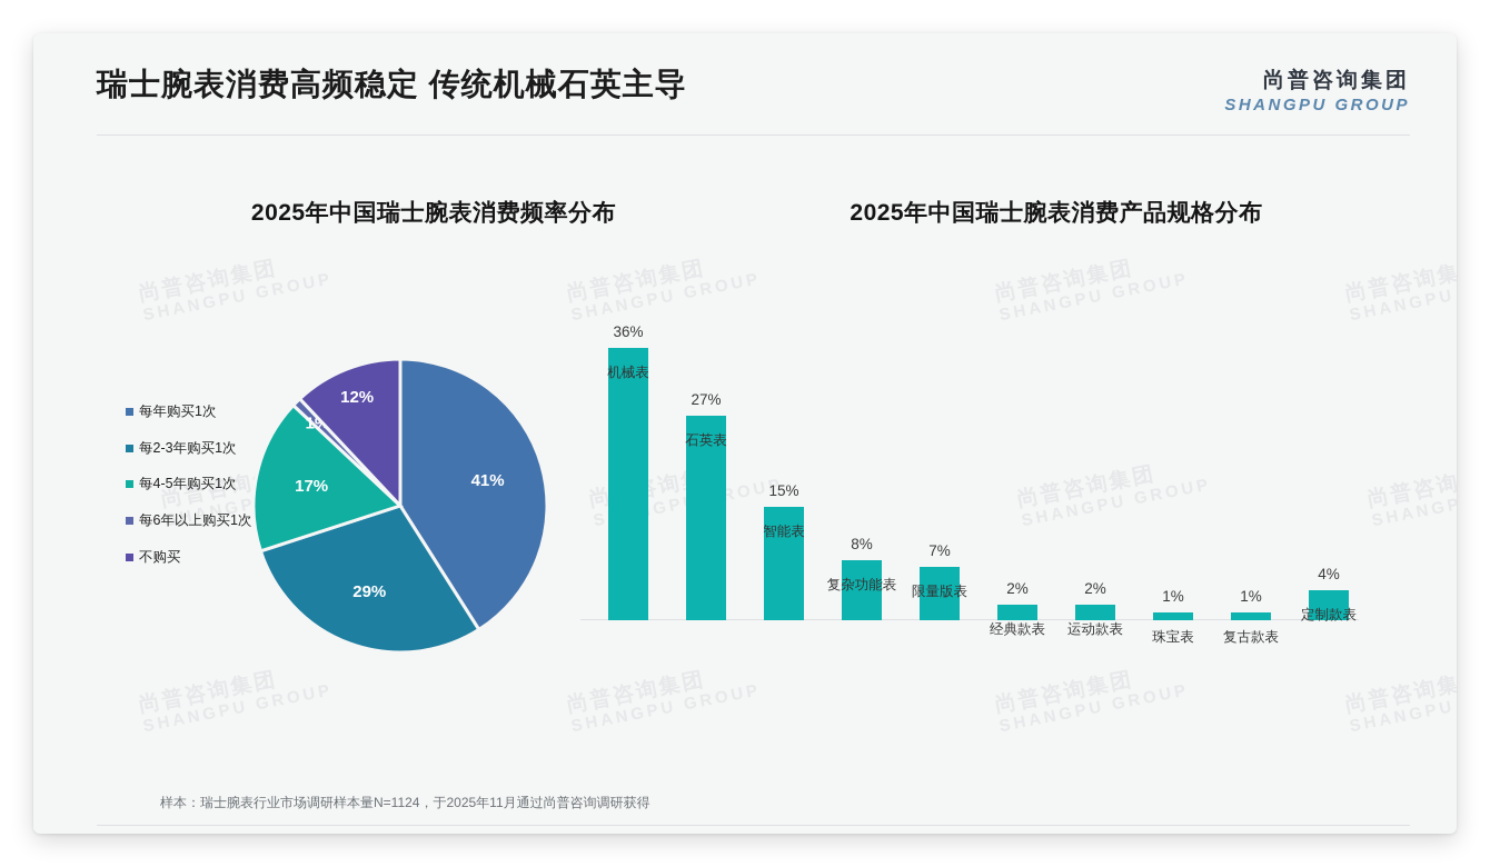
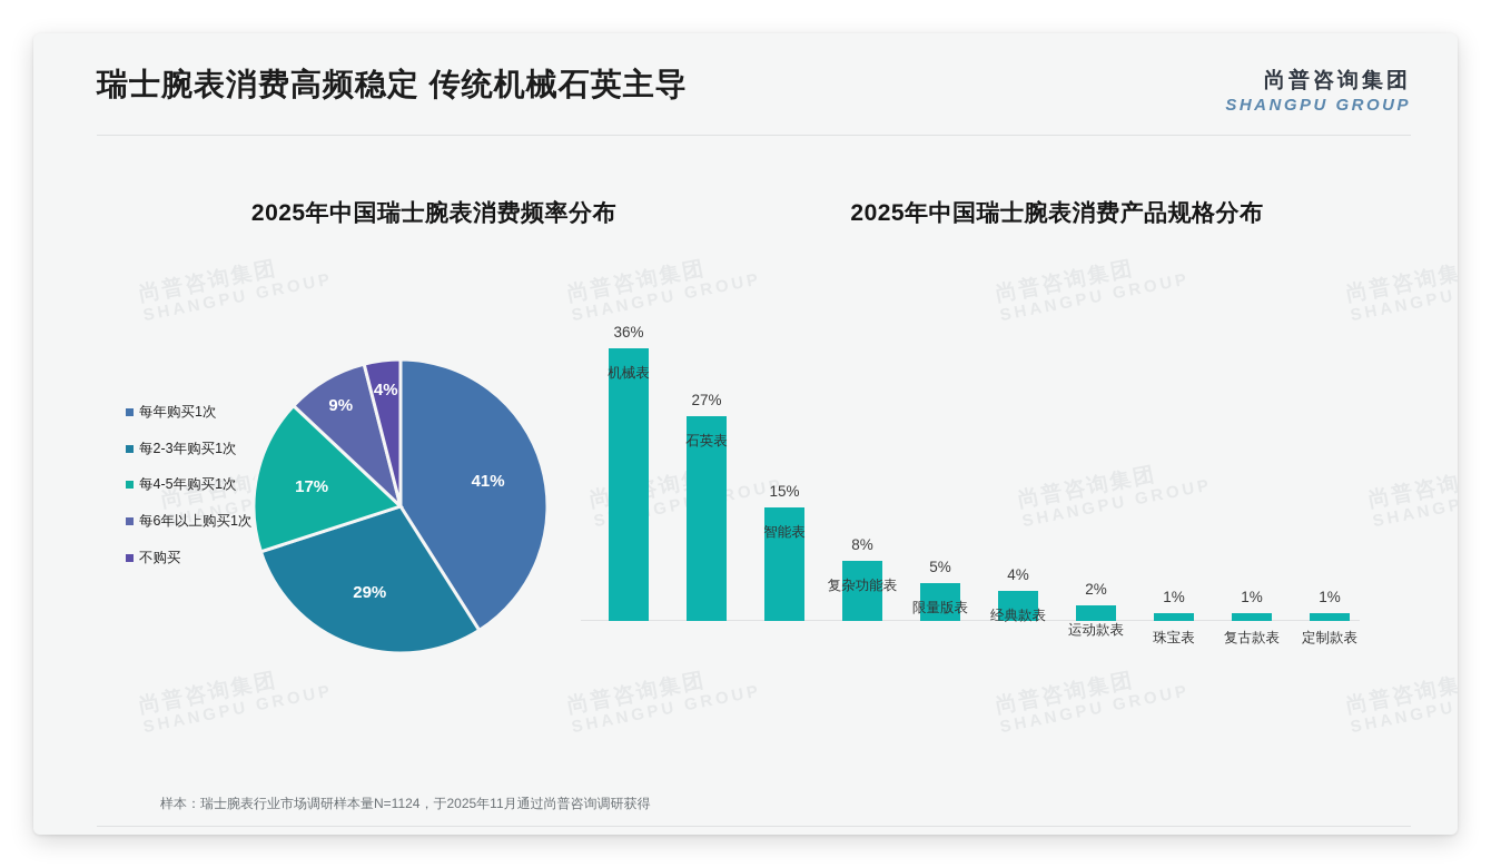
2025年中国瑞士腕表消费频率分布/每6年以上购买1次: 1% -> 9%
2025年中国瑞士腕表消费频率分布/不购买: 12% -> 4%
2025年中国瑞士腕表消费产品规格分布/限量版表: 7% -> 5%
2025年中国瑞士腕表消费产品规格分布/经典款表: 2% -> 4%
2025年中国瑞士腕表消费产品规格分布/定制款表: 4% -> 1%
